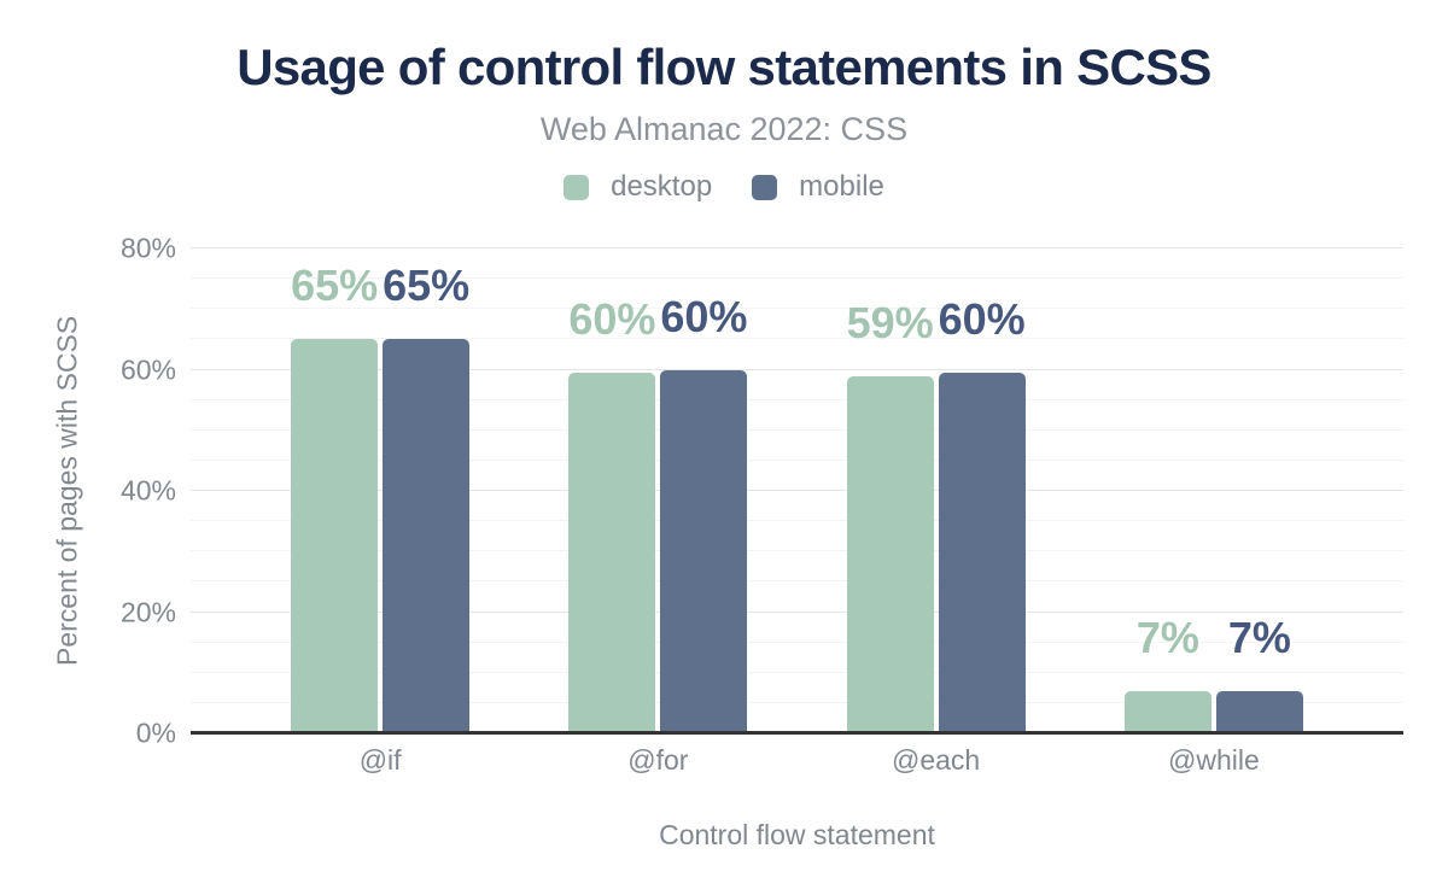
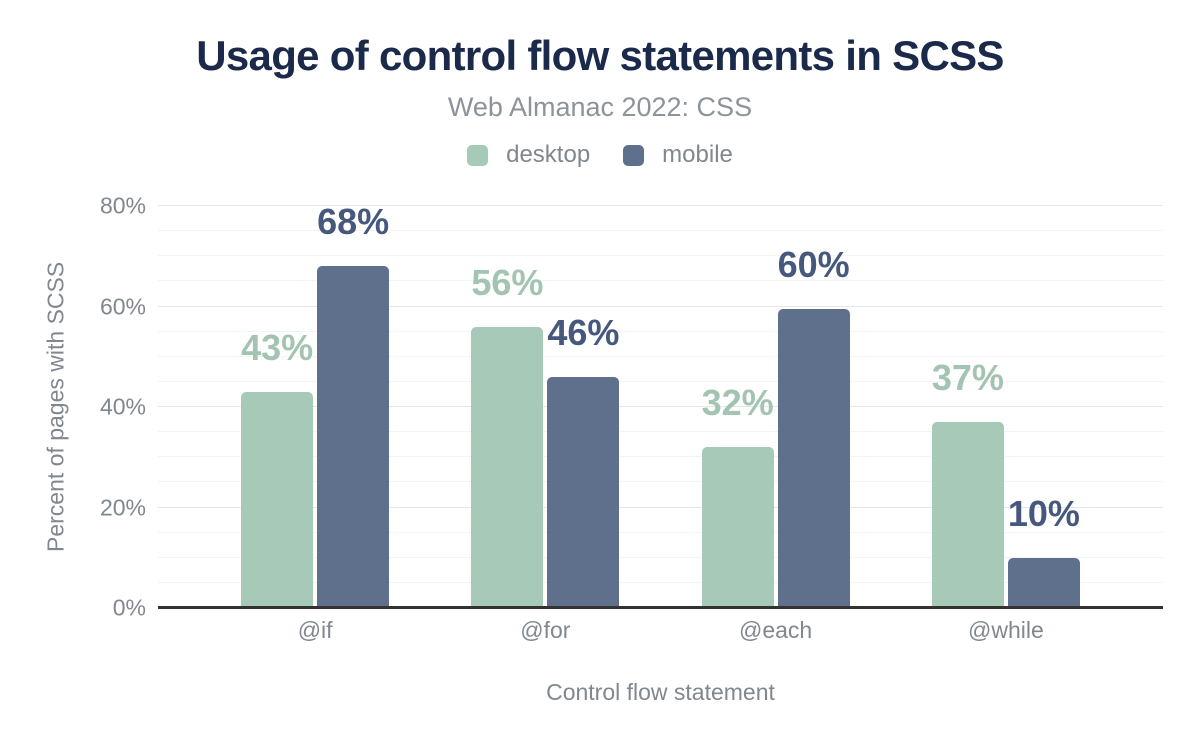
desktop/@if: 65% -> 43%
mobile/@if: 65% -> 68%
desktop/@for: 60% -> 56%
mobile/@for: 60% -> 46%
desktop/@each: 59% -> 32%
desktop/@while: 7% -> 37%
mobile/@while: 7% -> 10%
